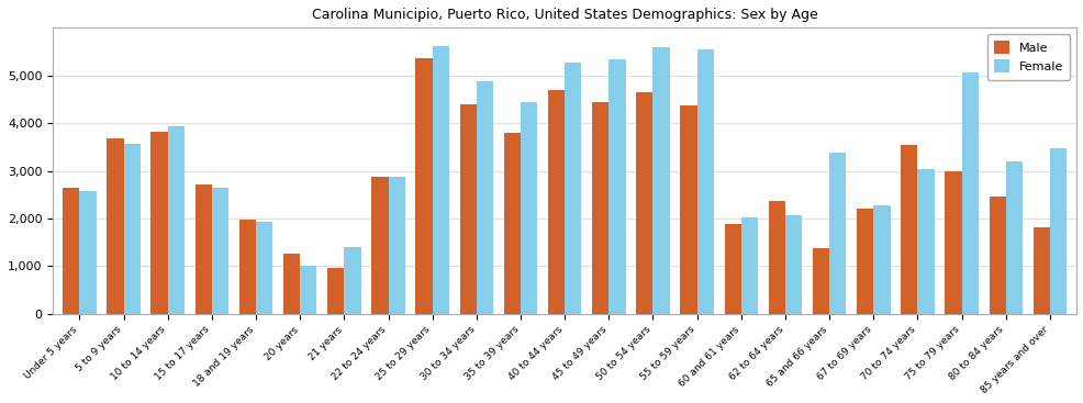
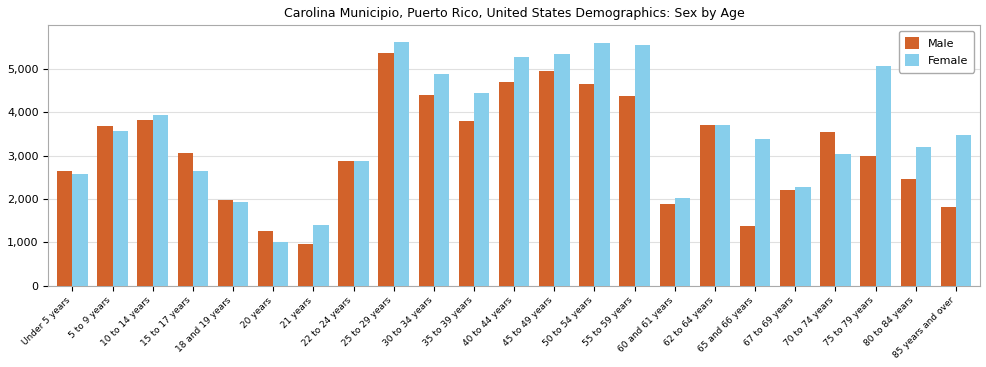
Male/15 to 17 years: 2,720 -> 3,050
Male/45 to 49 years: 4,450 -> 4,950
Male/62 to 64 years: 2,360 -> 3,700
Female/62 to 64 years: 2,060 -> 3,700
